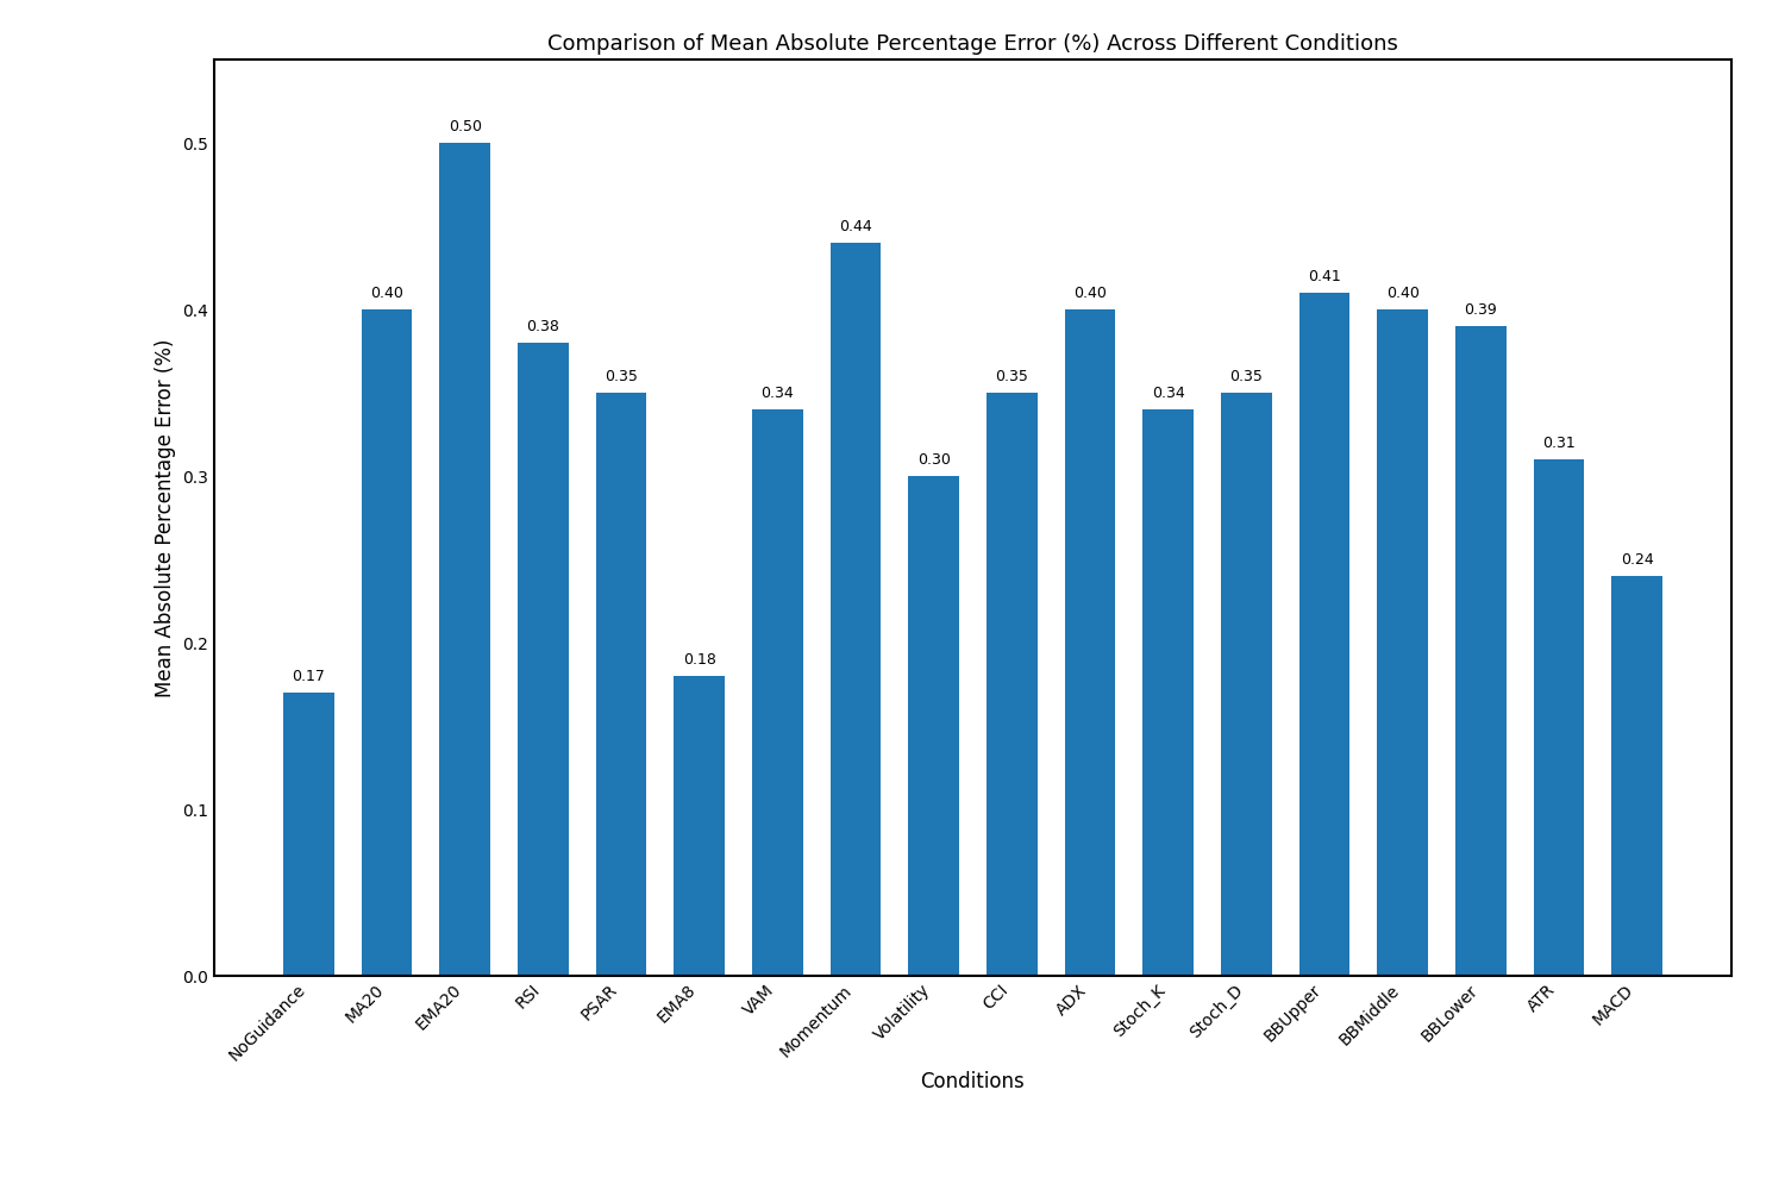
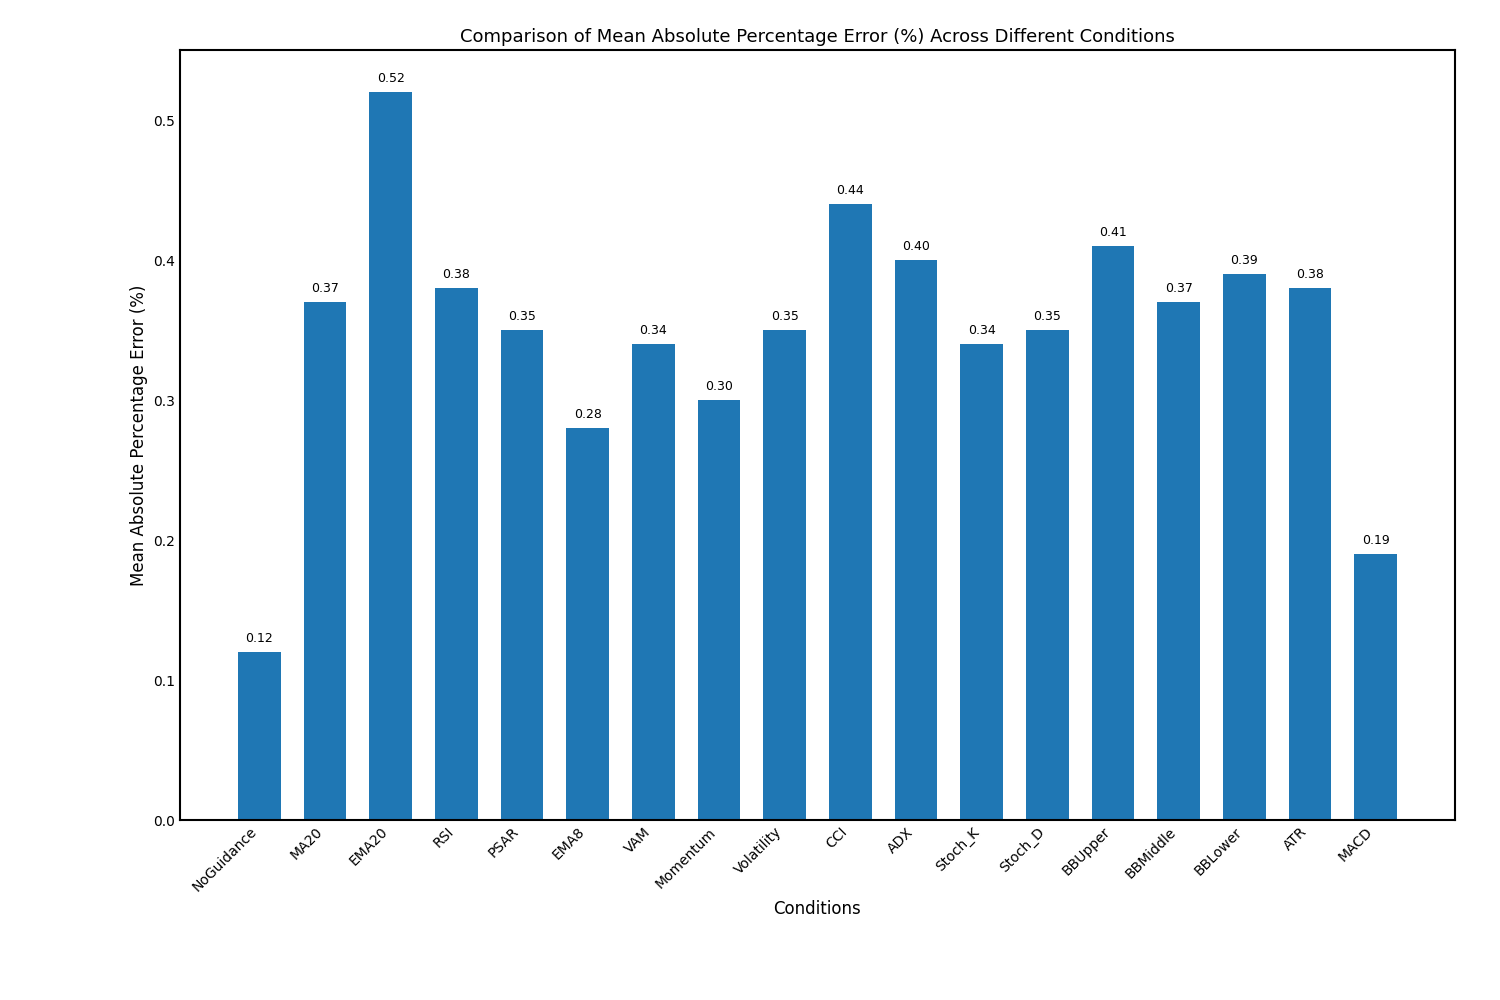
NoGuidance: 0.17 -> 0.12
MA20: 0.40 -> 0.37
EMA20: 0.50 -> 0.52
EMA8: 0.18 -> 0.28
Momentum: 0.44 -> 0.30
Volatility: 0.30 -> 0.35
CCI: 0.35 -> 0.44
BBMiddle: 0.40 -> 0.37
ATR: 0.31 -> 0.38
MACD: 0.24 -> 0.19
